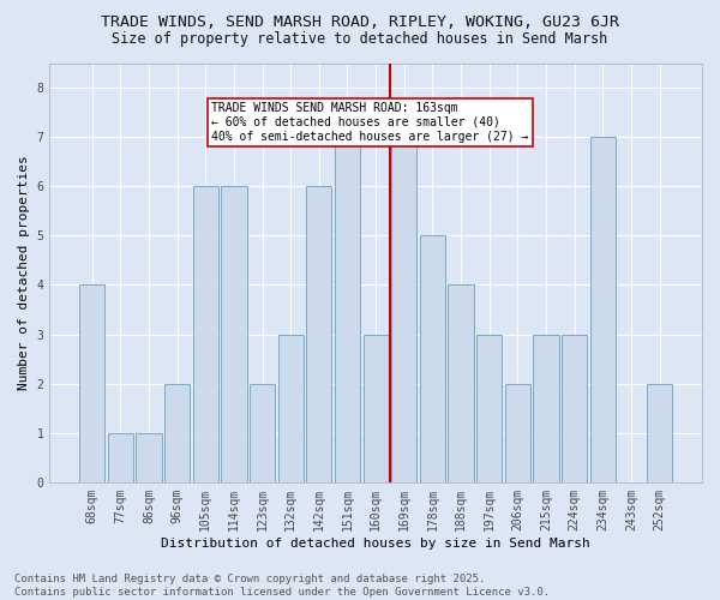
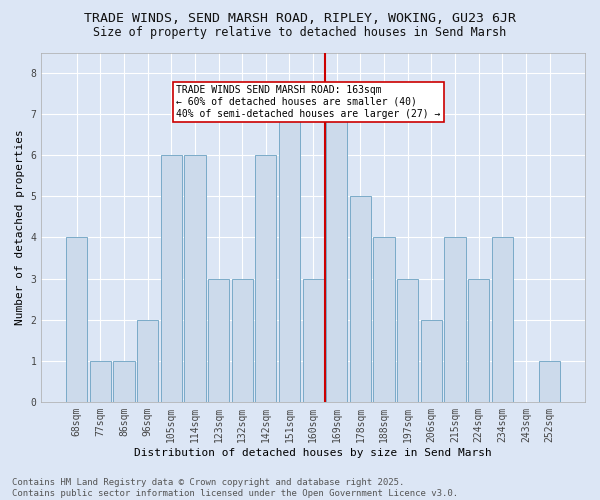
123sqm: 2 -> 3
215sqm: 3 -> 4
234sqm: 7 -> 4
252sqm: 2 -> 1
